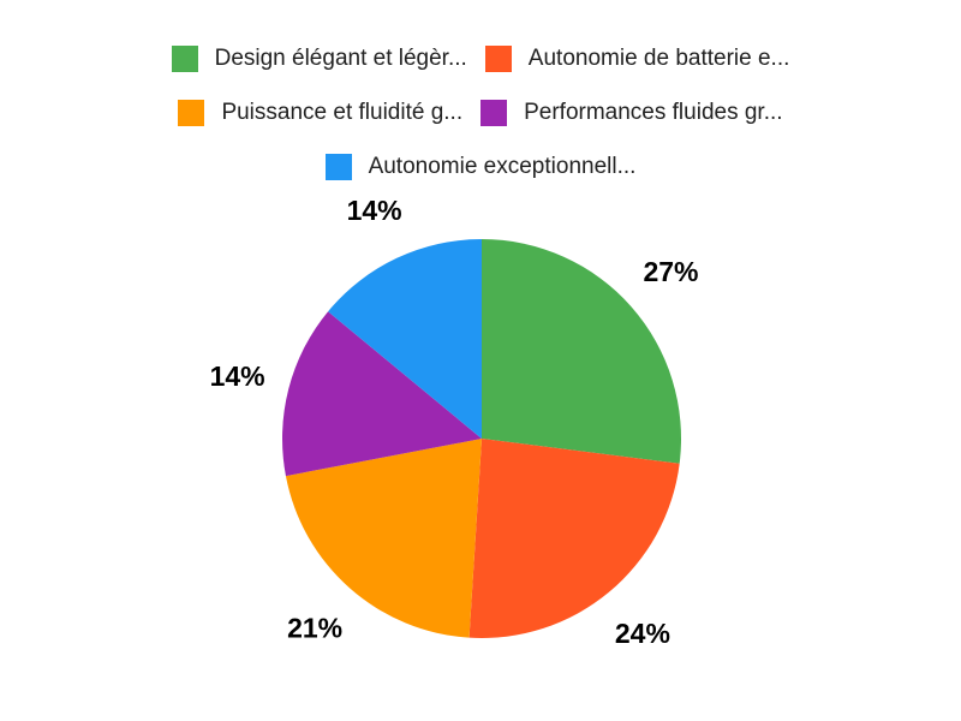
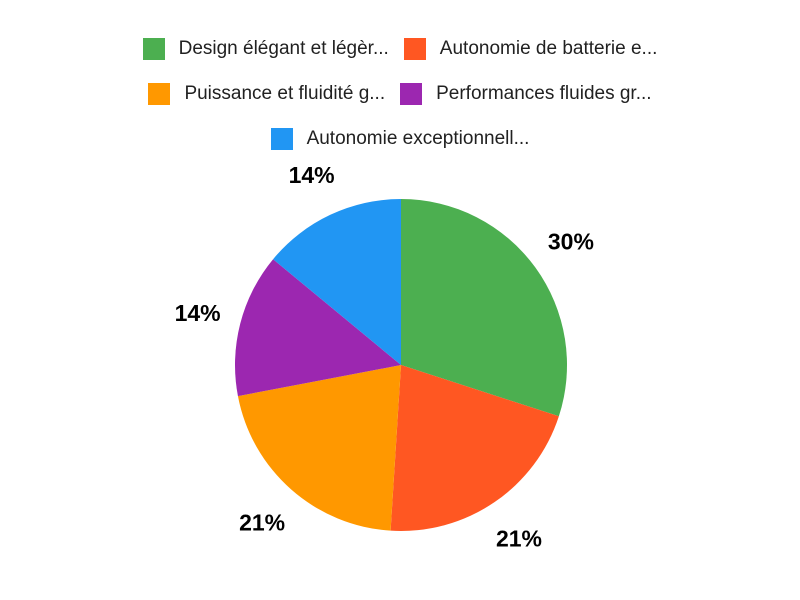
Design élégant et légèr...: 27% -> 30%
Autonomie de batterie e...: 24% -> 21%
